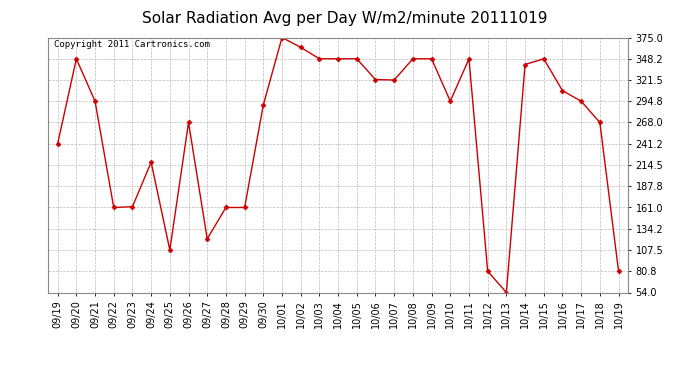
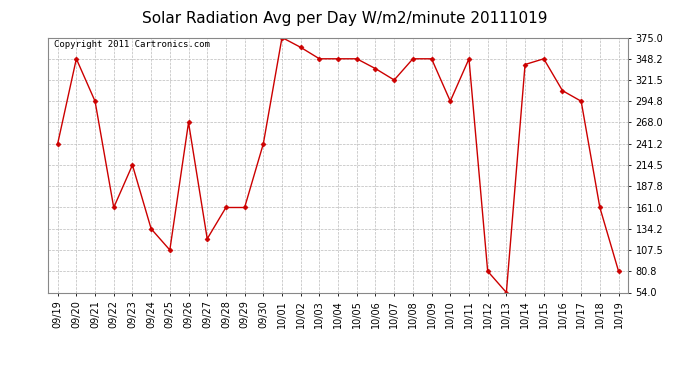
09/23: 162 -> 214
09/24: 218 -> 134
09/30: 290 -> 241
10/06: 322 -> 336
10/18: 268 -> 161
